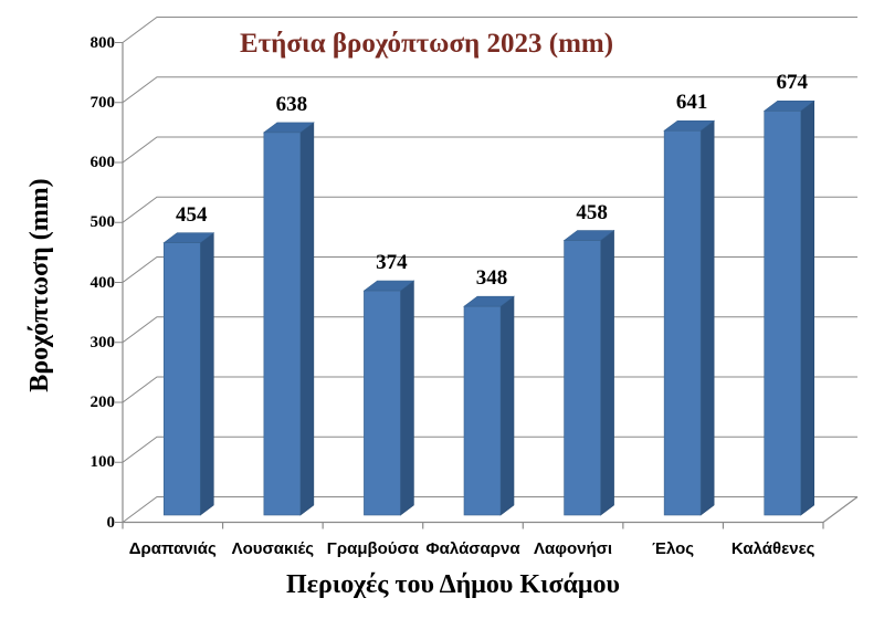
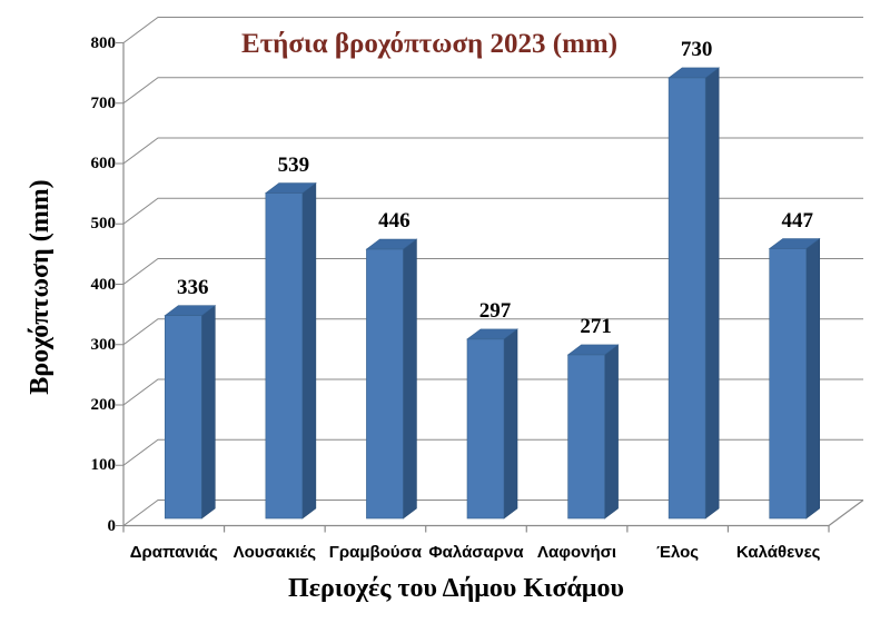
Δραπανιάς: 454 -> 336
Λουσακιές: 638 -> 539
Γραμβούσα: 374 -> 446
Φαλάσαρνα: 348 -> 297
Λαφονήσι: 458 -> 271
Έλος: 641 -> 730
Καλάθενες: 674 -> 447
